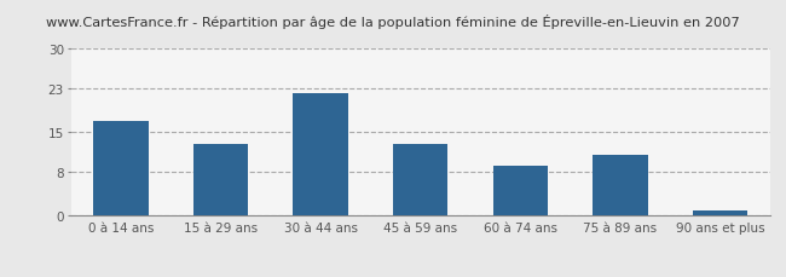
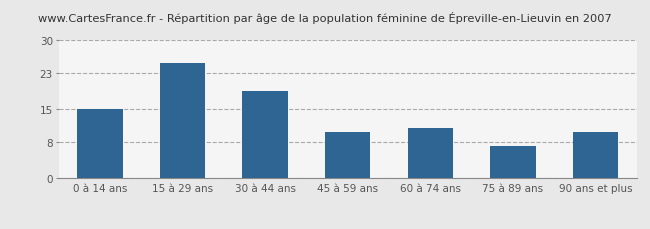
0 à 14 ans: 17 -> 15
15 à 29 ans: 13 -> 25
30 à 44 ans: 22 -> 19
45 à 59 ans: 13 -> 10
60 à 74 ans: 9 -> 11
75 à 89 ans: 11 -> 7
90 ans et plus: 1 -> 10
